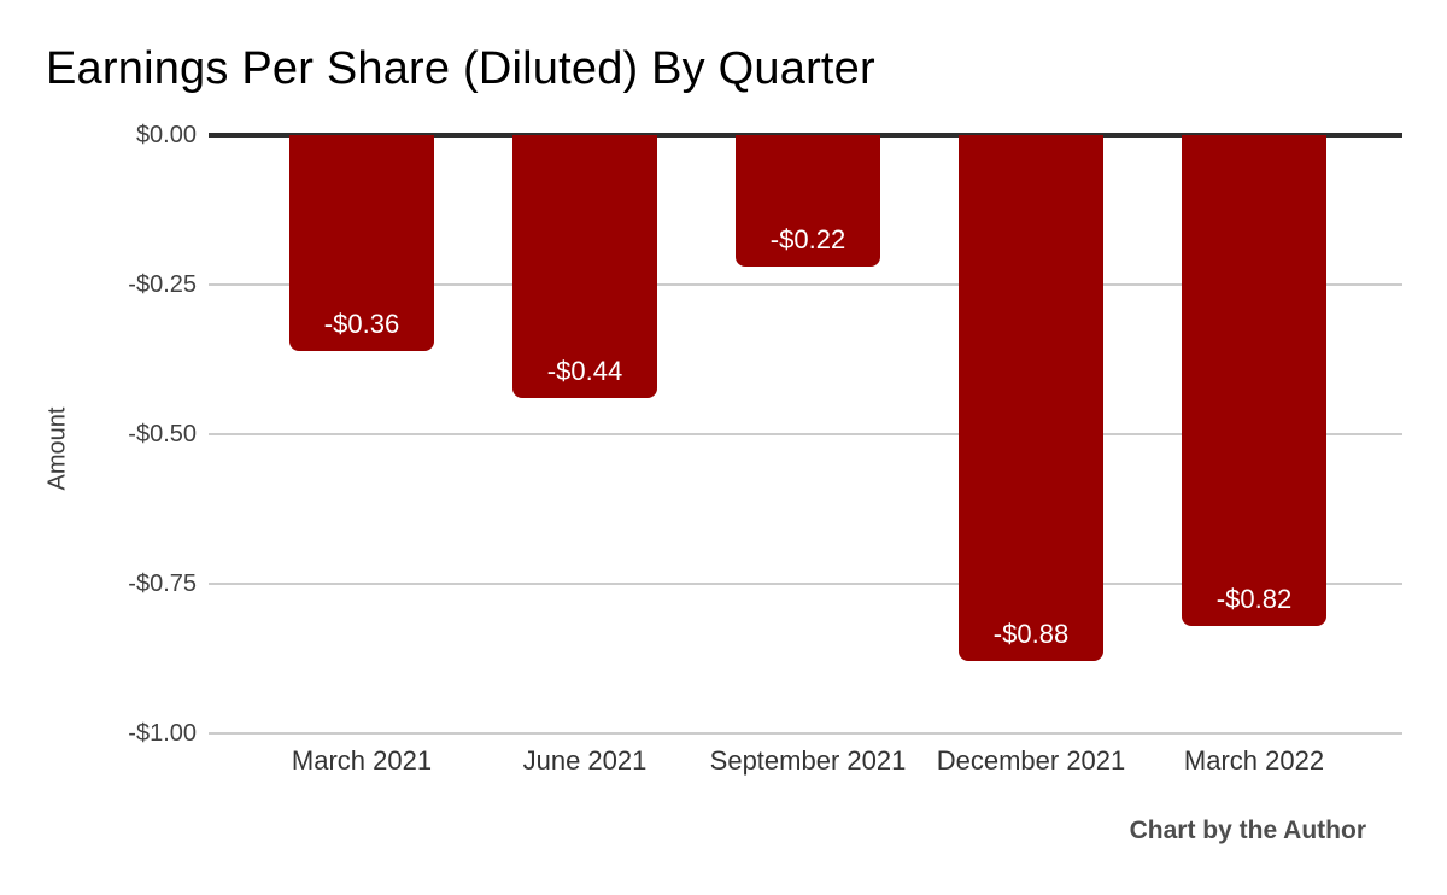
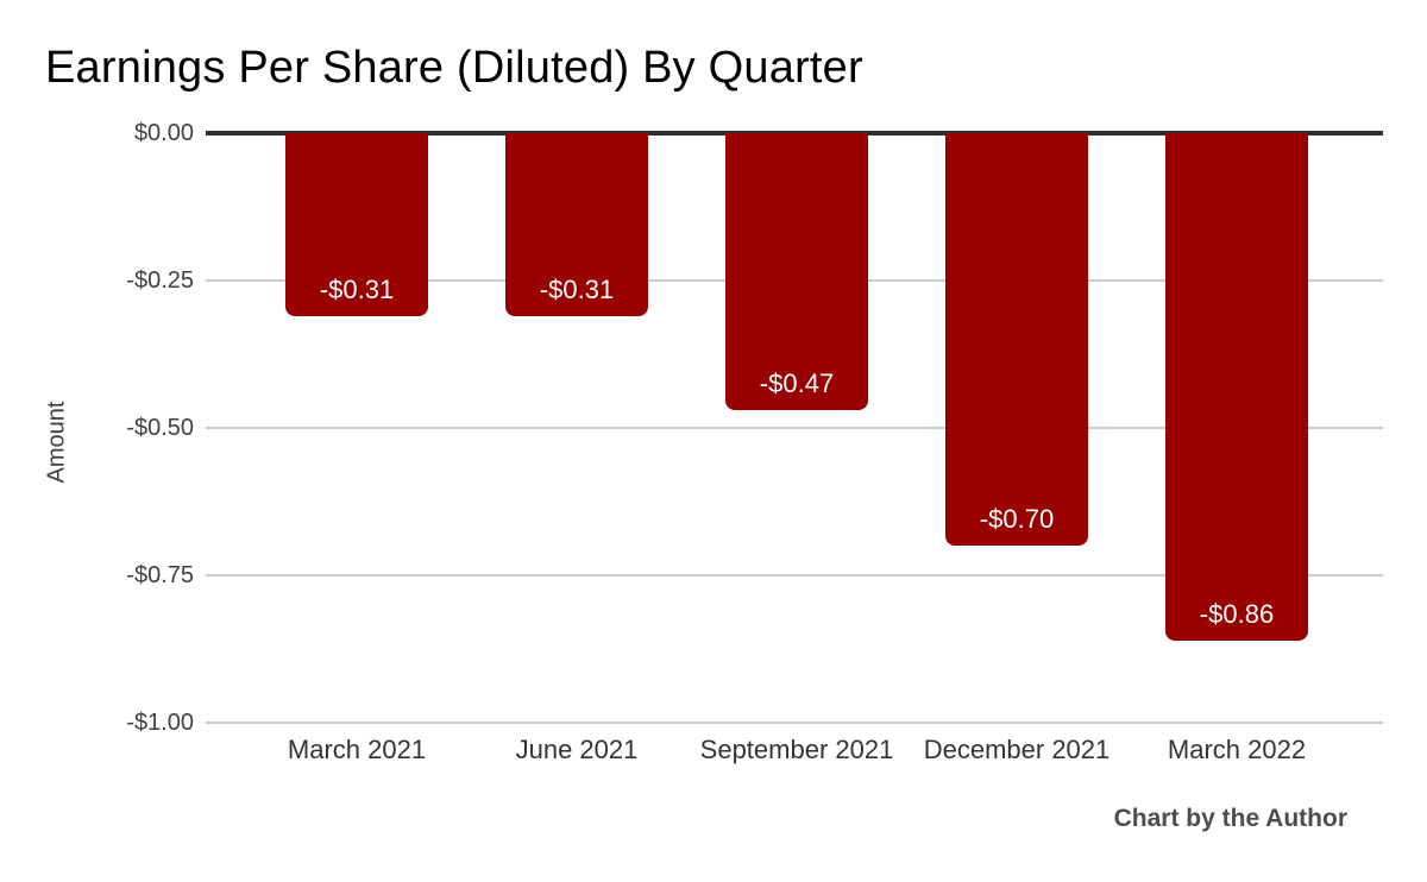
March 2021: -$0.36 -> -$0.31
June 2021: -$0.44 -> -$0.31
September 2021: -$0.22 -> -$0.47
December 2021: -$0.88 -> -$0.70
March 2022: -$0.82 -> -$0.86
